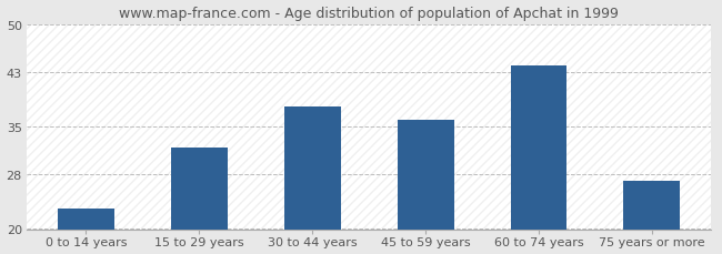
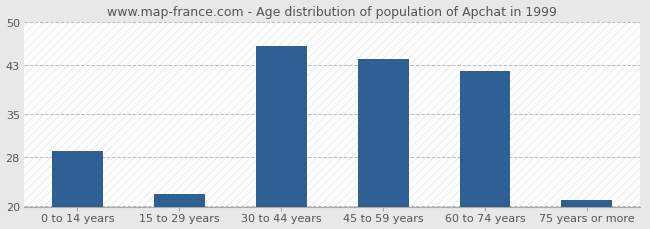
0 to 14 years: 23 -> 29
15 to 29 years: 32 -> 22
30 to 44 years: 38 -> 46
45 to 59 years: 36 -> 44
60 to 74 years: 44 -> 42
75 years or more: 27 -> 21
